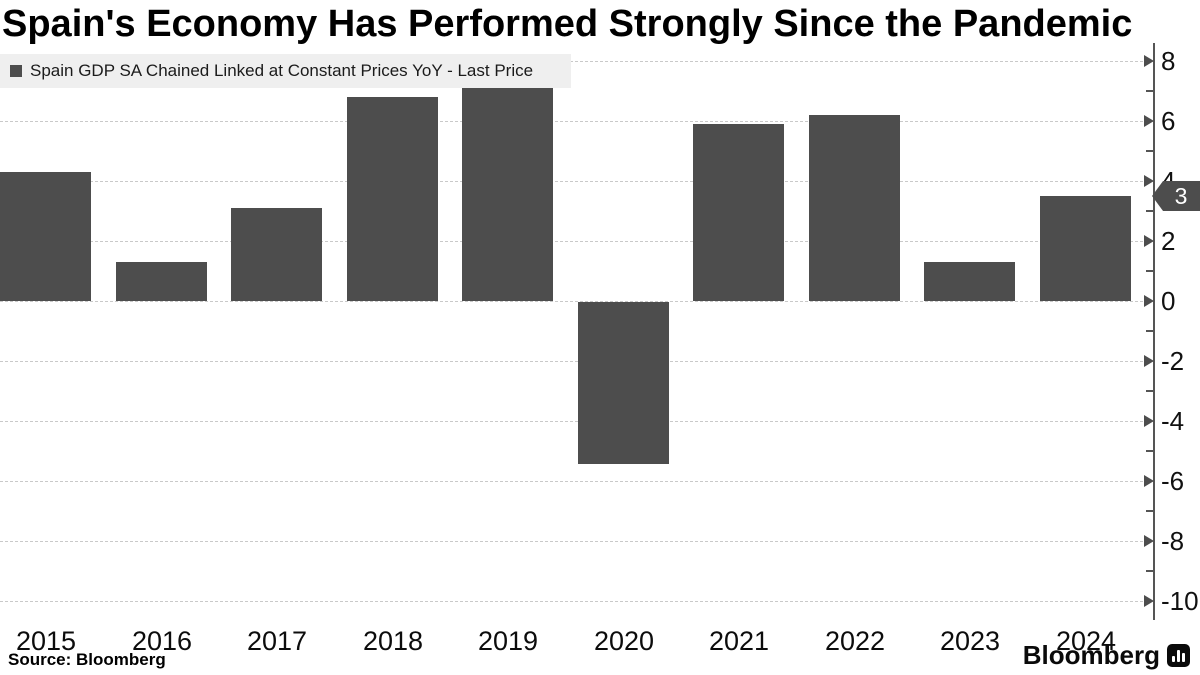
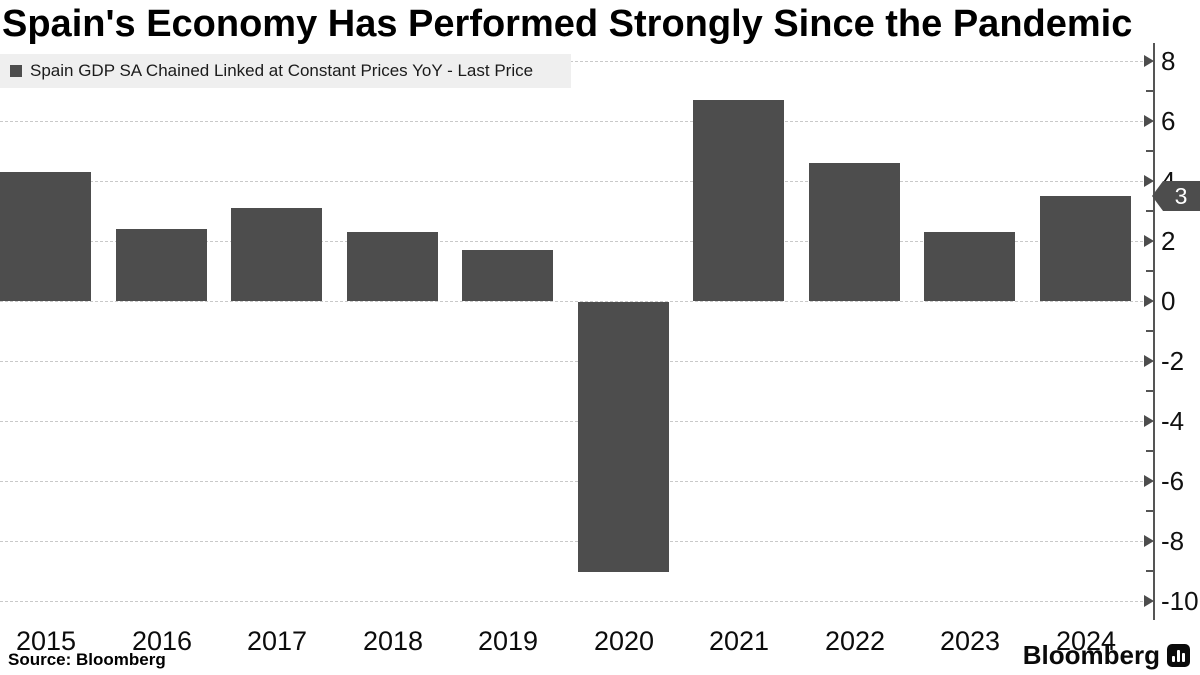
2016: 1.3 -> 2.4
2018: 6.8 -> 2.3
2019: 7.4 -> 1.7
2020: -5.4 -> -9.0
2021: 5.9 -> 6.7
2022: 6.2 -> 4.6
2023: 1.3 -> 2.3
